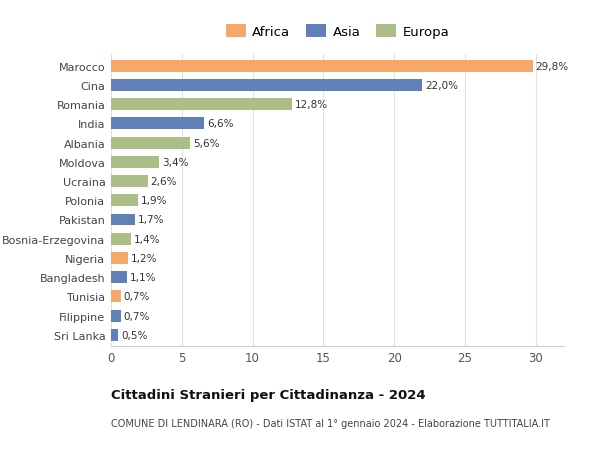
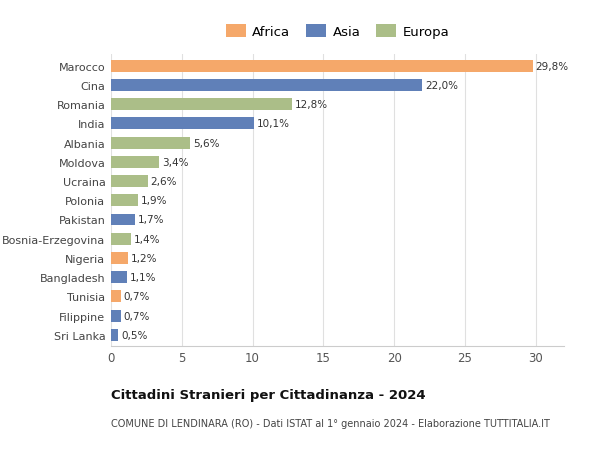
India: 6,6% -> 10,1%
